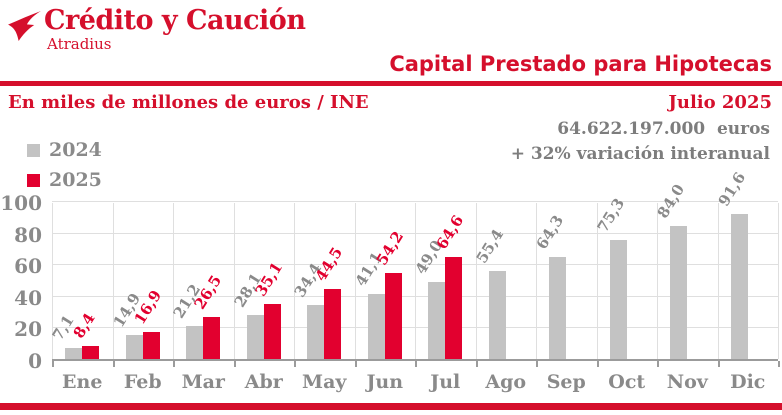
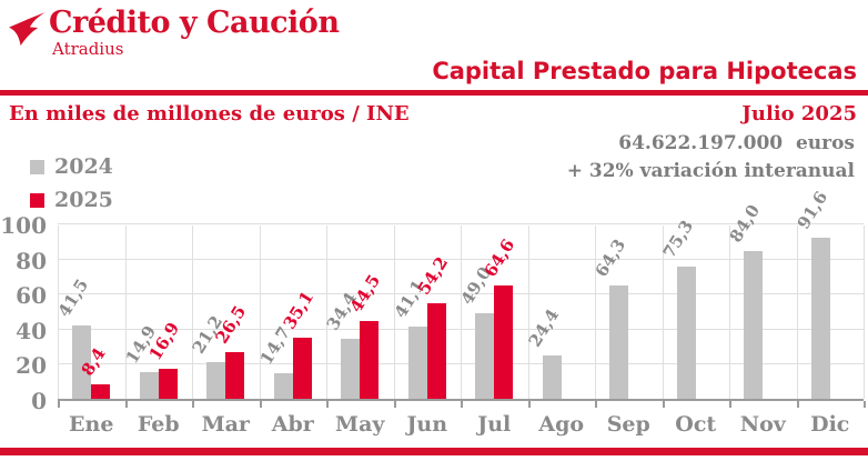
2024/Ene: 7,1 -> 41,5
2024/Abr: 28,1 -> 14,7
2024/Ago: 55,4 -> 24,4
